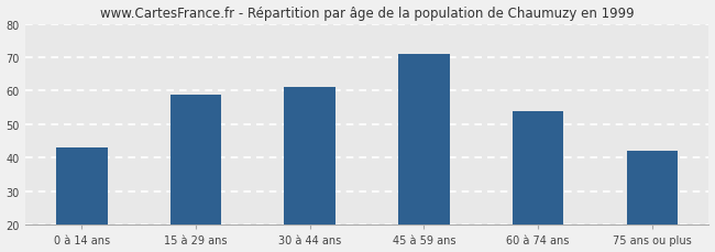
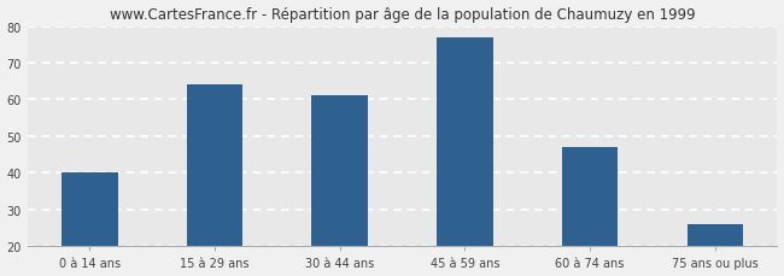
0 à 14 ans: 43 -> 40
15 à 29 ans: 59 -> 64
45 à 59 ans: 71 -> 77
60 à 74 ans: 54 -> 47
75 ans ou plus: 42 -> 26
